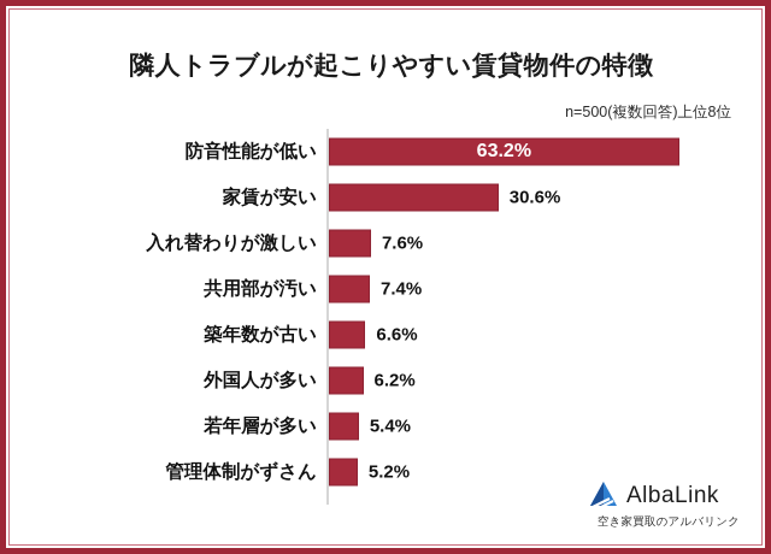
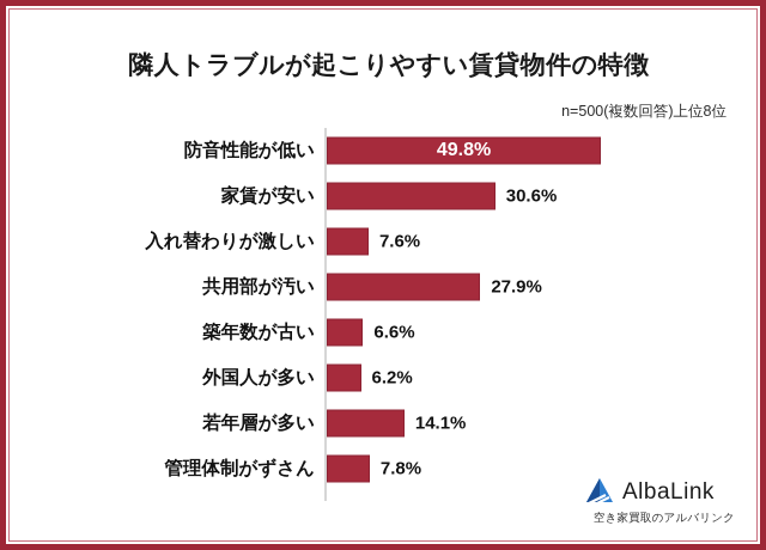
防音性能が低い: 63.2% -> 49.8%
共用部が汚い: 7.4% -> 27.9%
若年層が多い: 5.4% -> 14.1%
管理体制がずさん: 5.2% -> 7.8%
